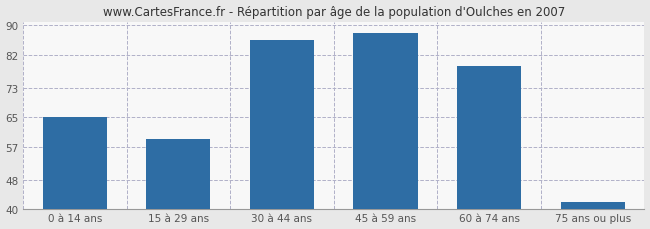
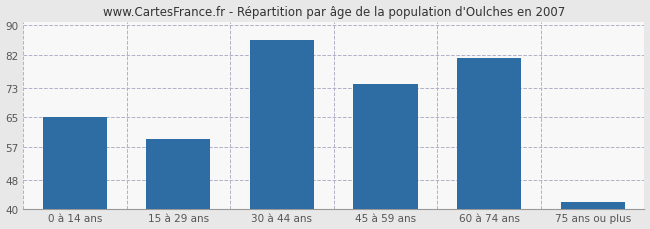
45 à 59 ans: 88 -> 74
60 à 74 ans: 79 -> 81
